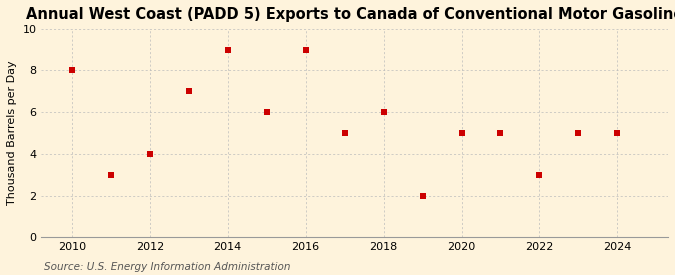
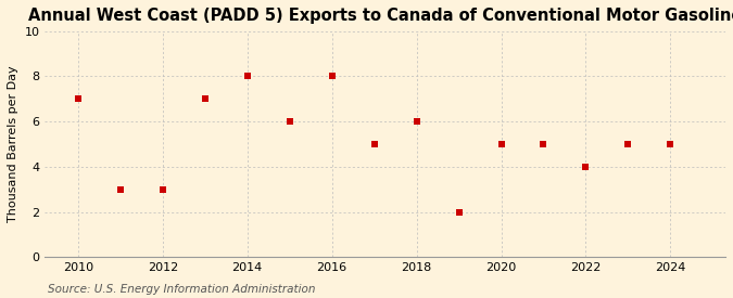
2010: 8 -> 7
2012: 4 -> 3
2014: 9 -> 8
2016: 9 -> 8
2022: 3 -> 4
